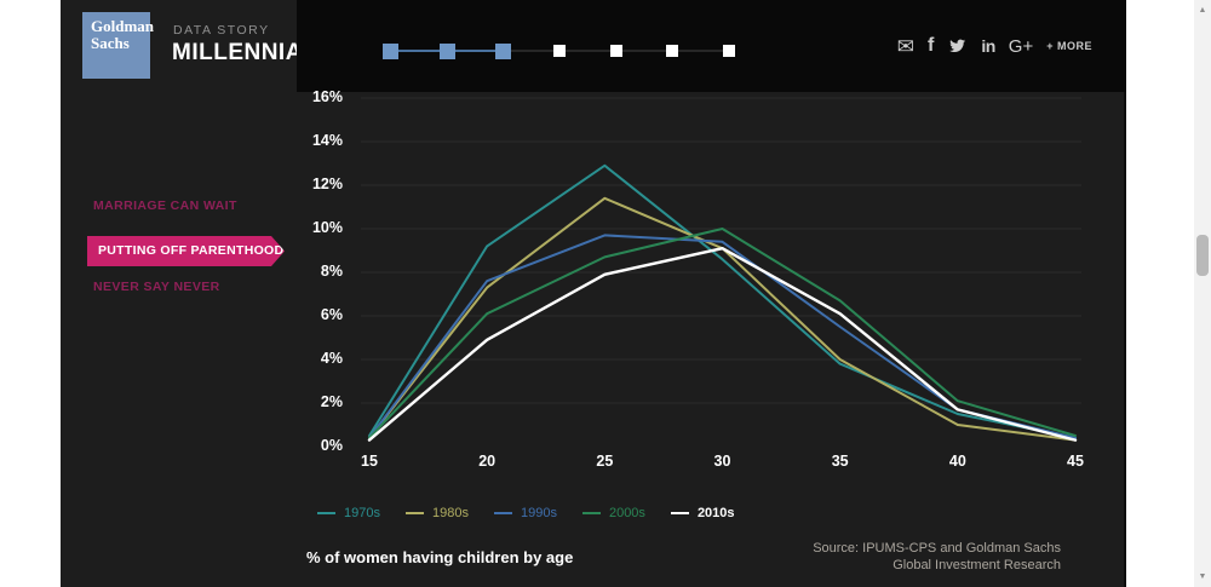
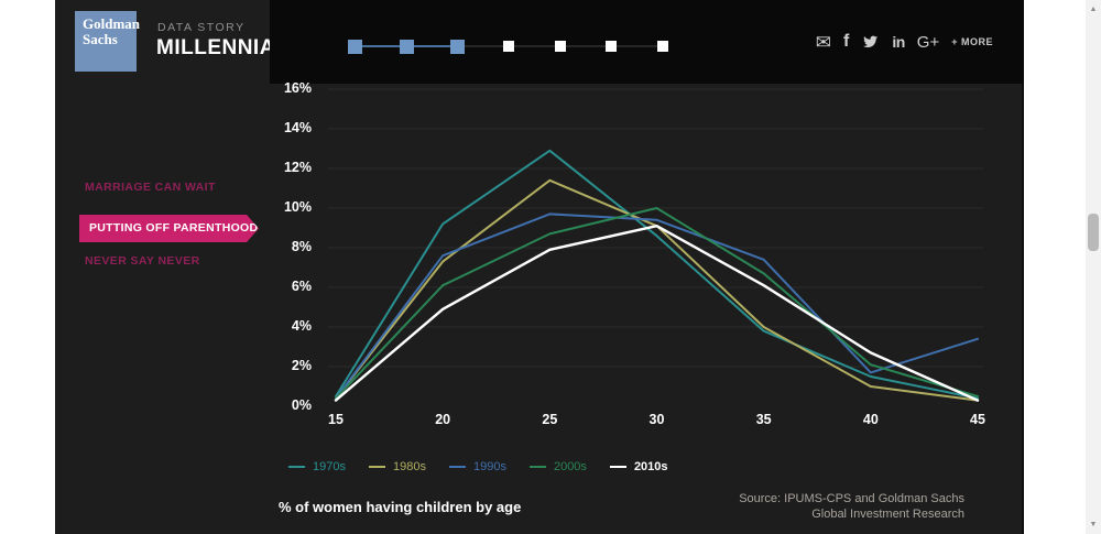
1990s/35: 5.5% -> 7.4%
2010s/40: 1.7% -> 2.7%
1990s/45: 0.4% -> 3.4%
